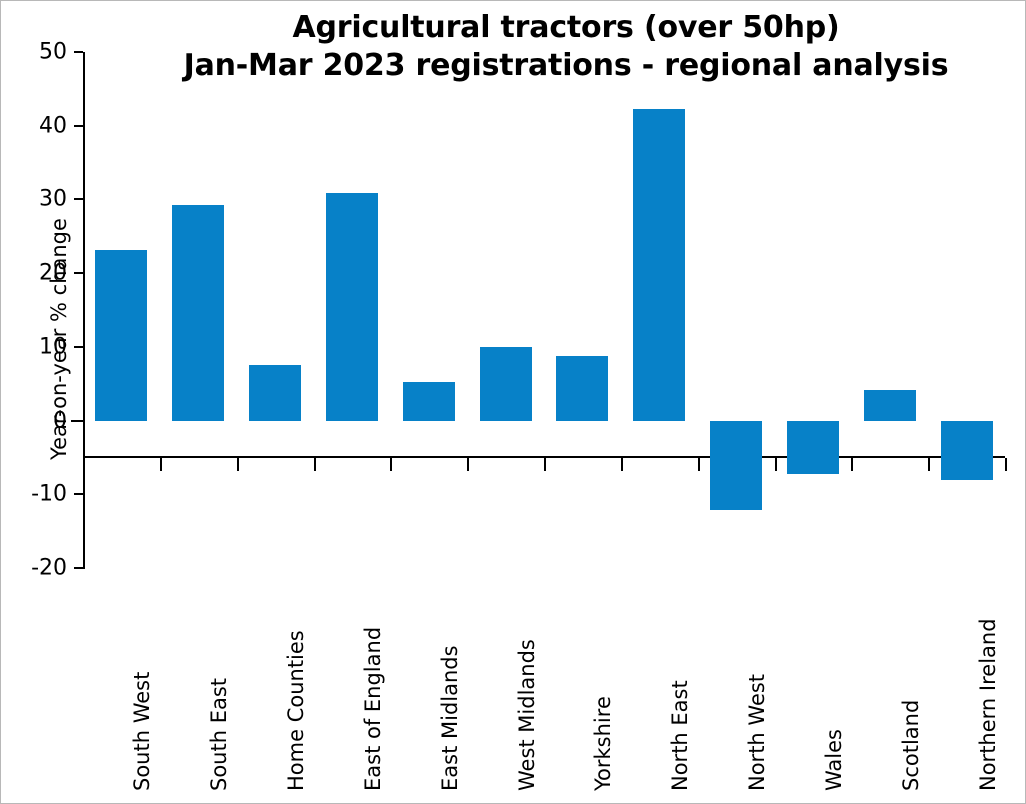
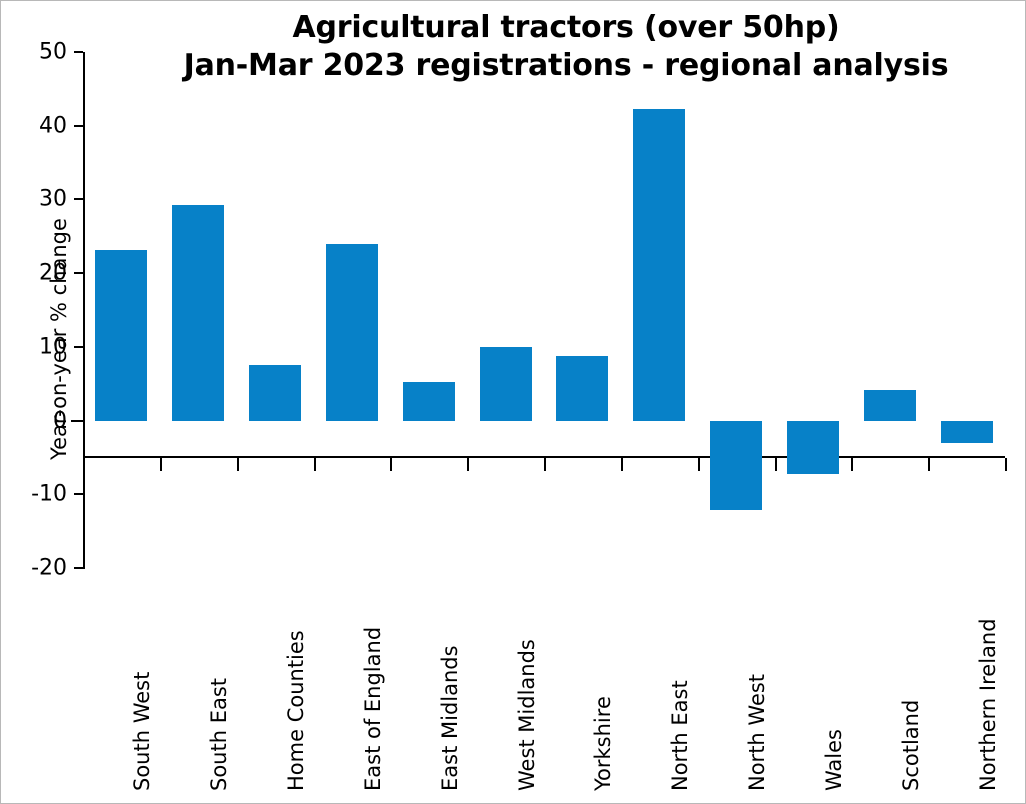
East of England: 31 -> 24
Northern Ireland: -8 -> -3
